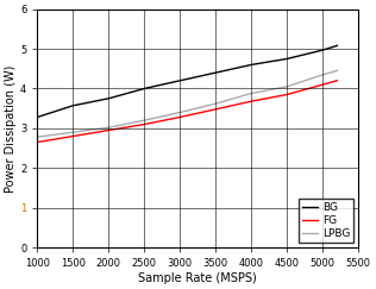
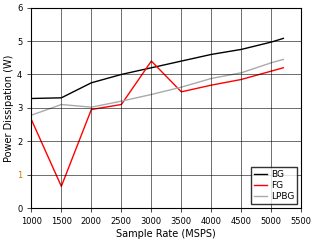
BG/1500: 3.57 -> 3.30
FG/1500: 2.80 -> 0.65
LPBG/1500: 2.90 -> 3.10
FG/3000: 3.28 -> 4.40
